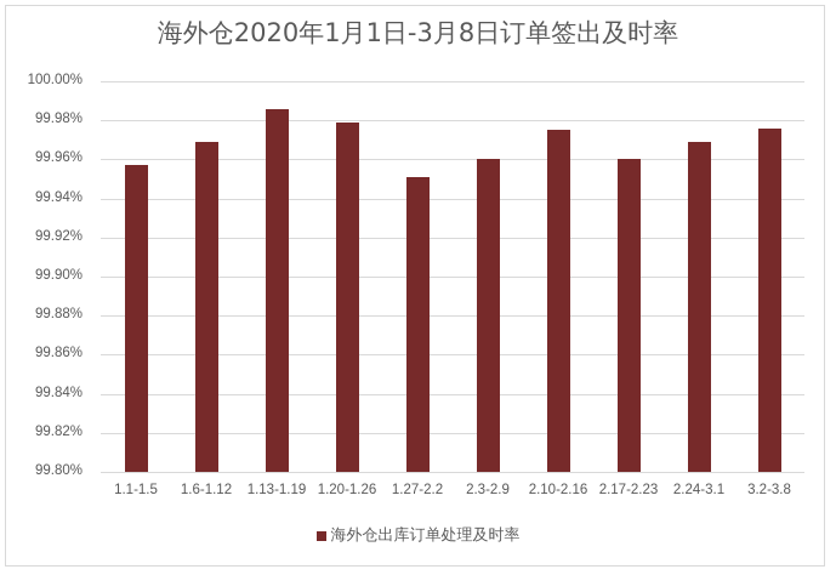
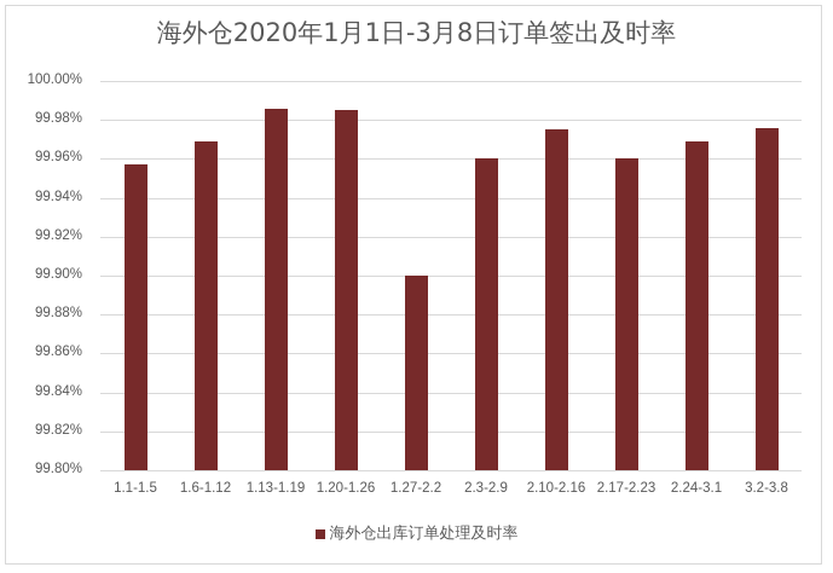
1.20-1.26: 99.979% -> 99.985%
1.27-2.2: 99.951% -> 99.900%
